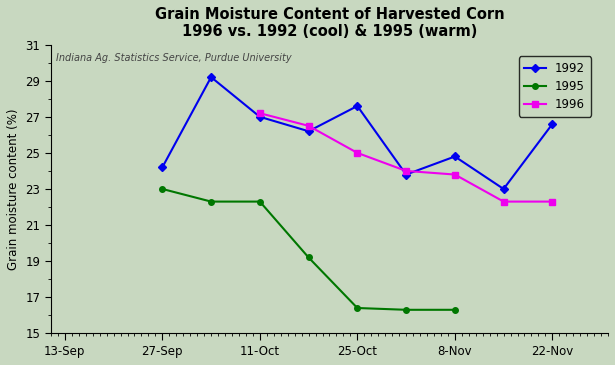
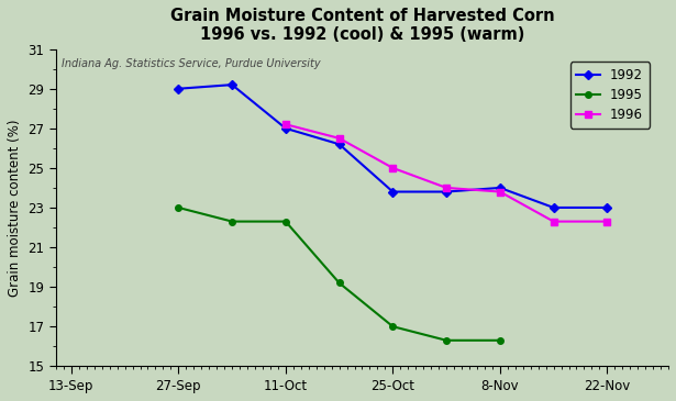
1992/27-Sep: 24.2 -> 29.0
1992/25-Oct: 27.6 -> 23.8
1995/25-Oct: 16.4 -> 17.0
1992/8-Nov: 24.8 -> 24.0
1992/22-Nov: 26.6 -> 23.0
